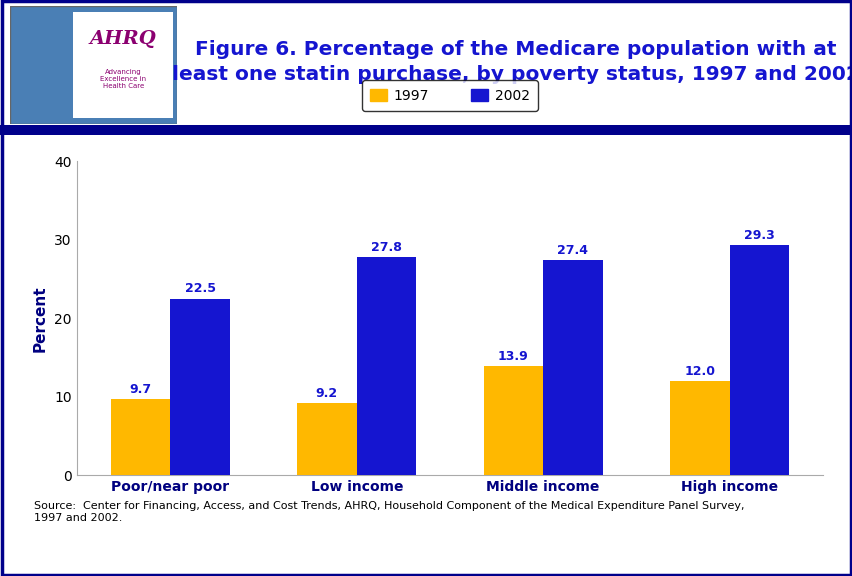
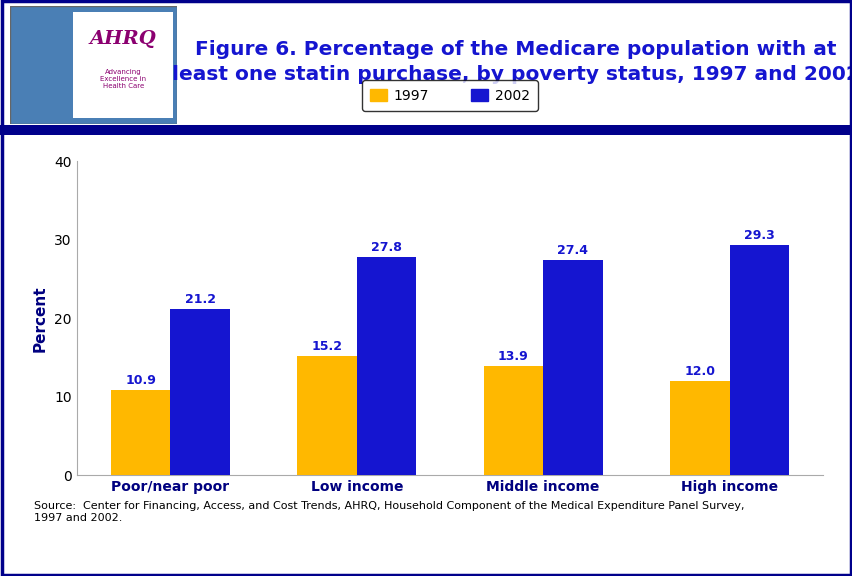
1997/Poor/near poor: 9.7 -> 10.9
2002/Poor/near poor: 22.5 -> 21.2
1997/Low income: 9.2 -> 15.2
